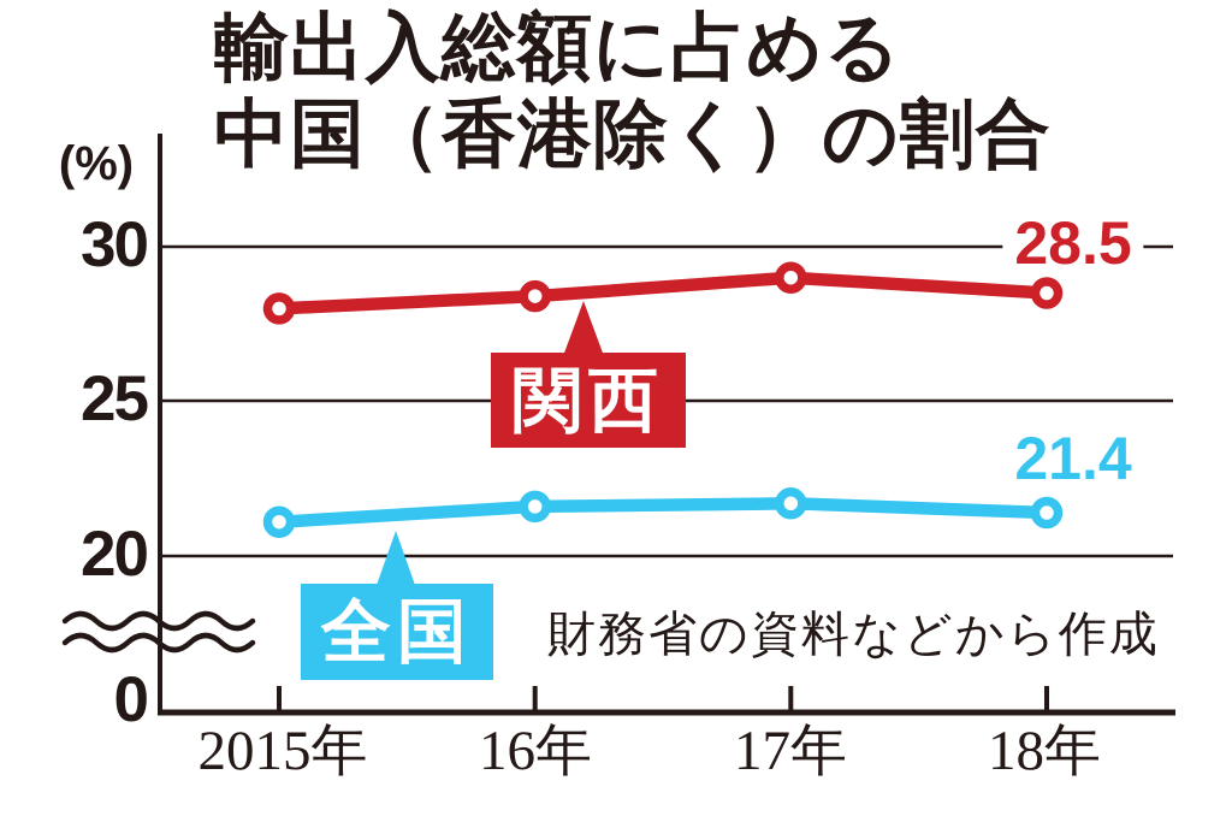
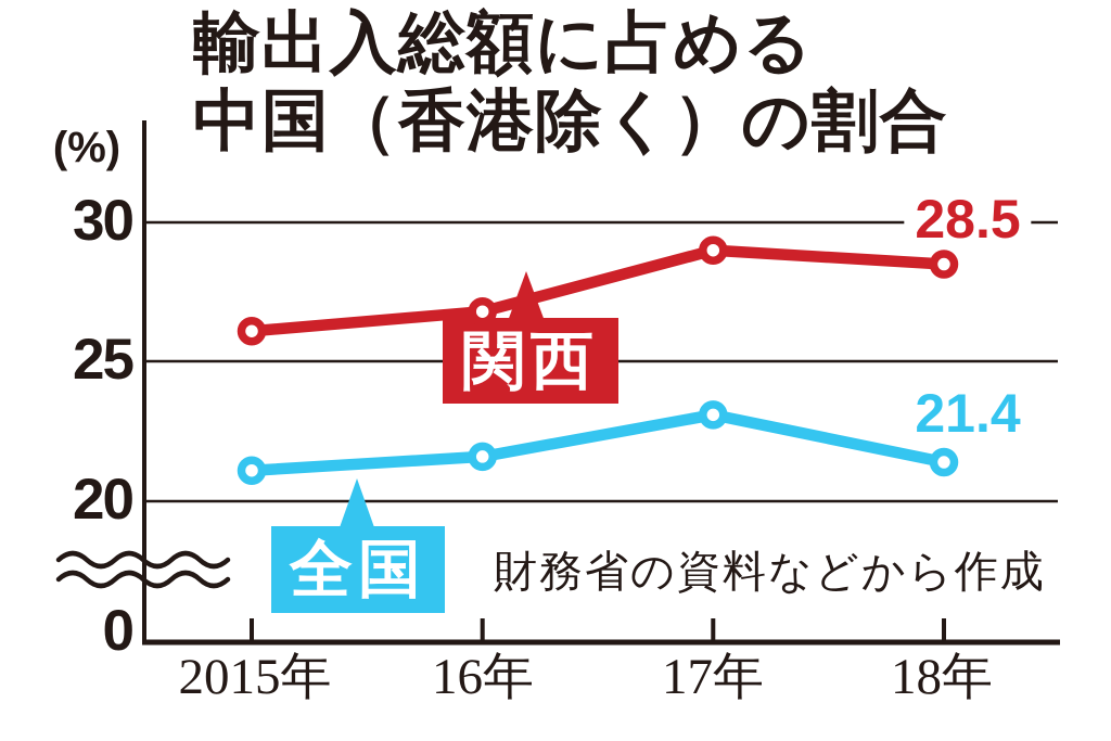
関西/2015年: 28.0 -> 26.1
関西/16年: 28.4 -> 26.8
全国/17年: 21.7 -> 23.1
